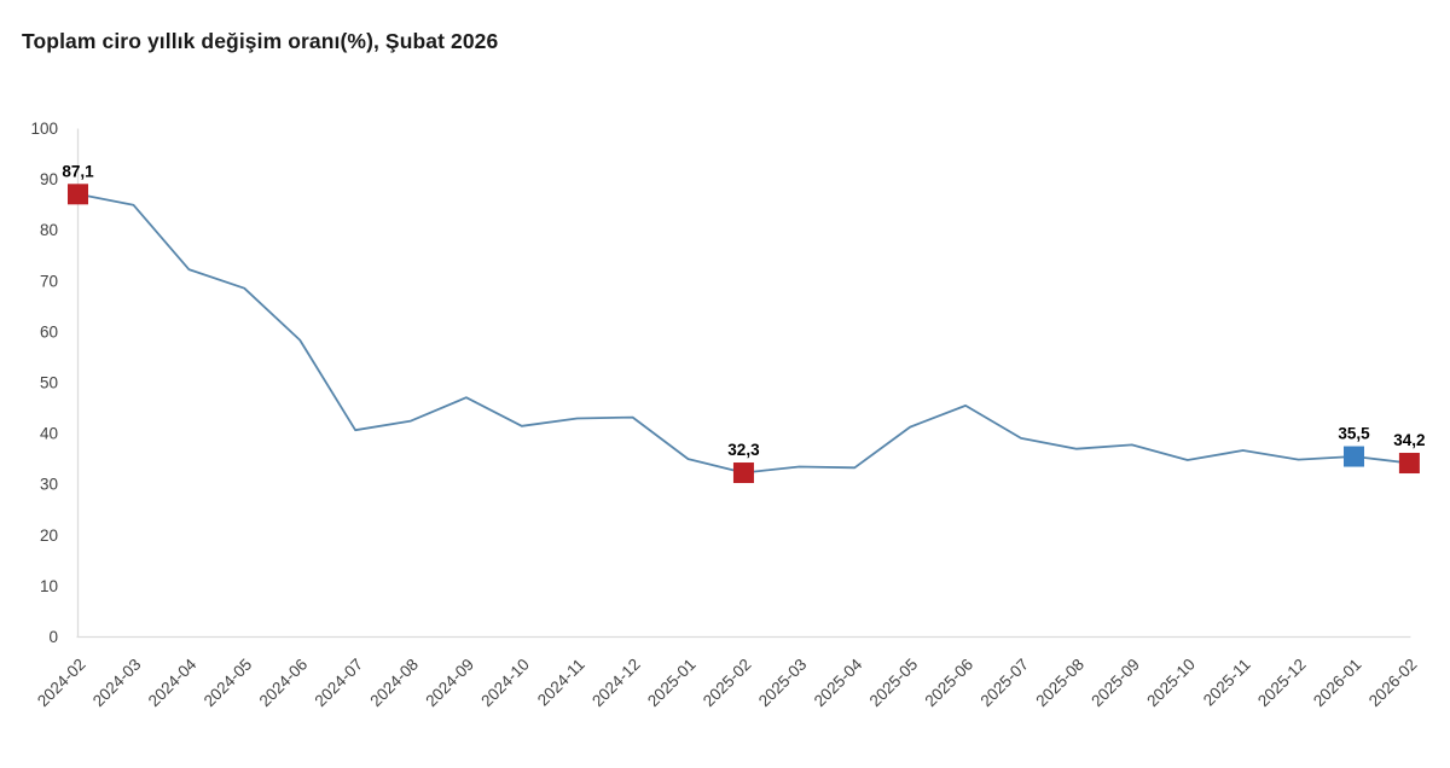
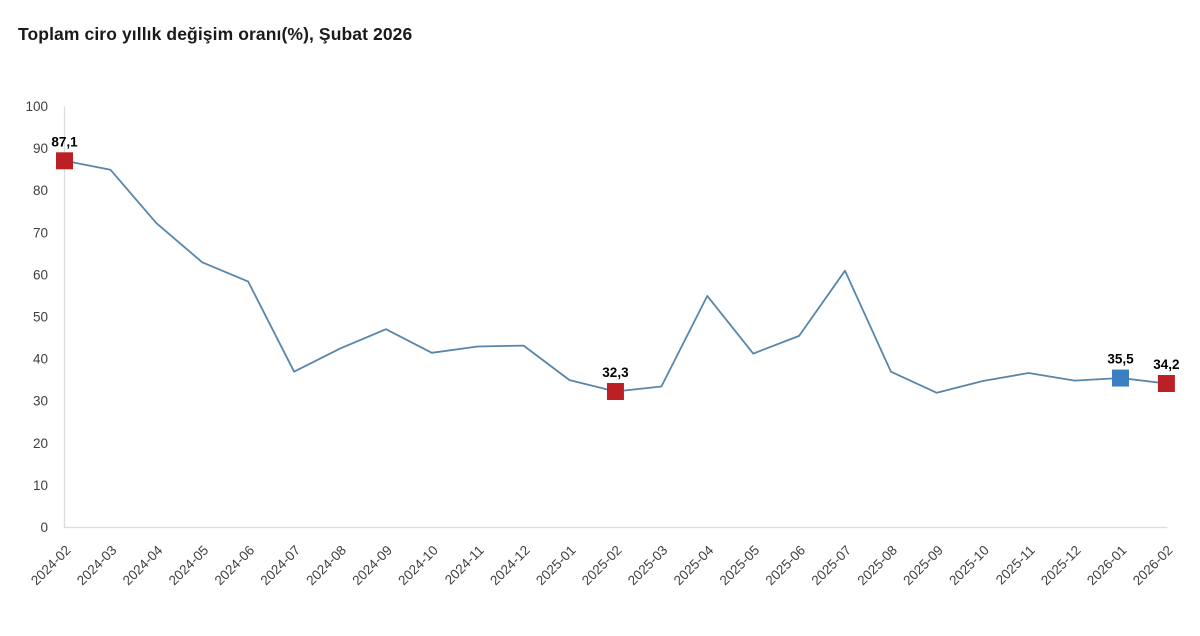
2024-05: 69 -> 63
2024-07: 41 -> 37
2025-04: 33 -> 55
2025-07: 39 -> 61
2025-09: 38 -> 32
